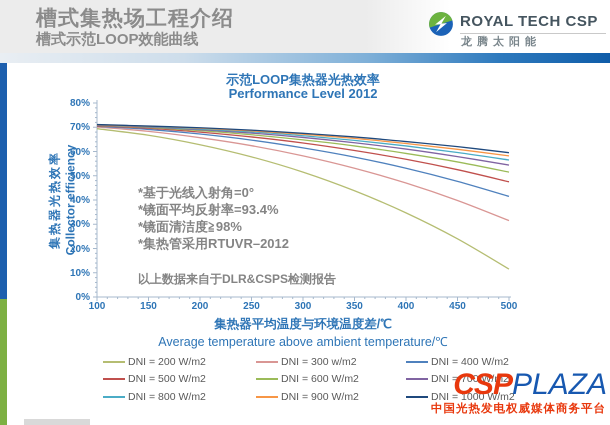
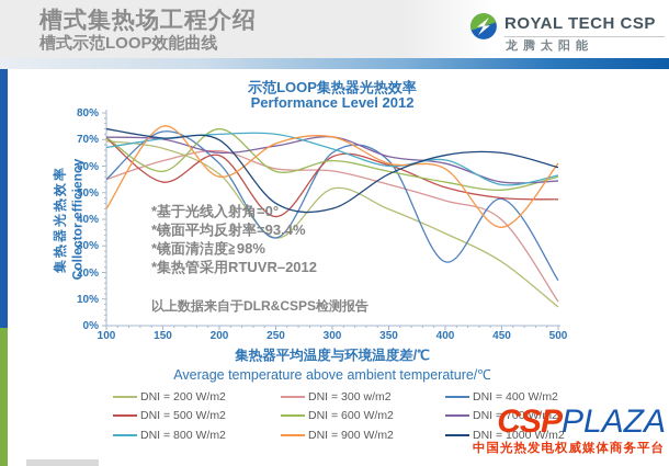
DNI = 300 w/m2/100: 70% -> 55%
DNI = 400 W/m2/100: 70% -> 55%
DNI = 800 W/m2/100: 71% -> 67%
DNI = 900 W/m2/100: 71% -> 44%
DNI = 1000 W/m2/100: 71% -> 74%
DNI = 300 w/m2/150: 68% -> 62%
DNI = 400 W/m2/150: 69% -> 73%
DNI = 500 W/m2/150: 70% -> 54%
DNI = 600 W/m2/150: 70% -> 58%
DNI = 900 W/m2/150: 70% -> 75%
DNI = 200 W/m2/200: 63% -> 57%
DNI = 400 W/m2/200: 67% -> 61%
DNI = 500 W/m2/200: 68% -> 64%
DNI = 600 W/m2/200: 69% -> 74%
DNI = 700 W/m2/200: 69% -> 65%
DNI = 800 W/m2/200: 69% -> 72%
DNI = 900 W/m2/200: 70% -> 56%
DNI = 200 W/m2/250: 58% -> 33%
DNI = 300 w/m2/250: 62% -> 59%
DNI = 400 W/m2/250: 65% -> 33%
DNI = 500 W/m2/250: 66% -> 41%
DNI = 600 W/m2/250: 67% -> 58%
DNI = 800 W/m2/250: 68% -> 72%
DNI = 1000 W/m2/250: 69% -> 46%
DNI = 400 W/m2/300: 62% -> 65%
DNI = 600 W/m2/300: 65% -> 62%
DNI = 700 W/m2/300: 66% -> 71%
DNI = 900 W/m2/300: 67% -> 71%
DNI = 1000 W/m2/300: 68% -> 44%
DNI = 400 W/m2/350: 58% -> 62%
DNI = 600 W/m2/350: 62% -> 58%
DNI = 800 W/m2/350: 65% -> 60%
DNI = 900 W/m2/350: 65% -> 61%
DNI = 1000 W/m2/350: 66% -> 57%
DNI = 400 W/m2/400: 53% -> 24%
DNI = 500 W/m2/400: 57% -> 52%
DNI = 600 W/m2/400: 59% -> 54%
DNI = 900 W/m2/400: 63% -> 59%
DNI = 500 W/m2/450: 52% -> 48%
DNI = 600 W/m2/450: 56% -> 51%
DNI = 700 W/m2/450: 58% -> 54%
DNI = 800 W/m2/450: 60% -> 53%
DNI = 900 W/m2/450: 61% -> 37%
DNI = 1000 W/m2/450: 62% -> 65%
DNI = 200 W/m2/500: 12% -> 7%
DNI = 300 w/m2/500: 32% -> 9%
DNI = 400 W/m2/500: 42% -> 17%
DNI = 600 W/m2/500: 52% -> 56%
DNI = 900 W/m2/500: 58% -> 61%
